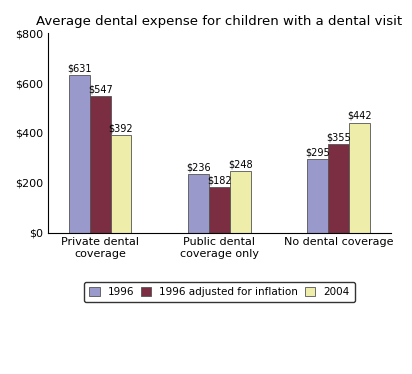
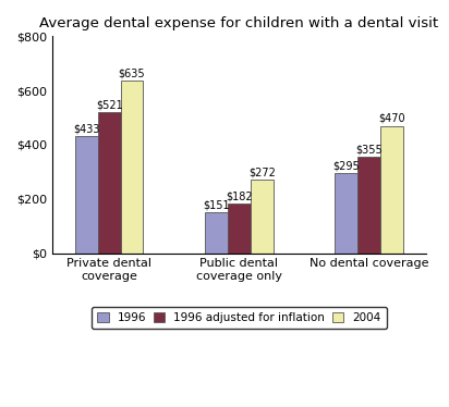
1996/Private dental coverage: $631 -> $433
1996 adjusted for inflation/Private dental coverage: $547 -> $521
2004/Private dental coverage: $392 -> $635
1996/Public dental coverage only: $236 -> $151
2004/Public dental coverage only: $248 -> $272
2004/No dental coverage: $442 -> $470
